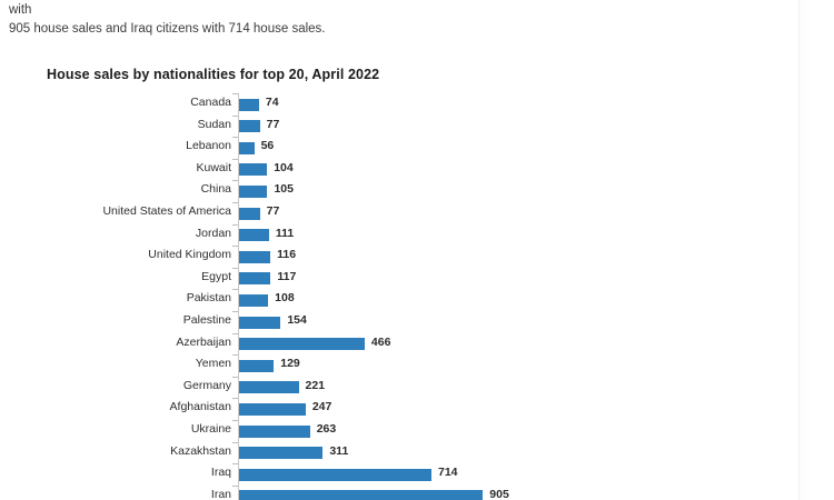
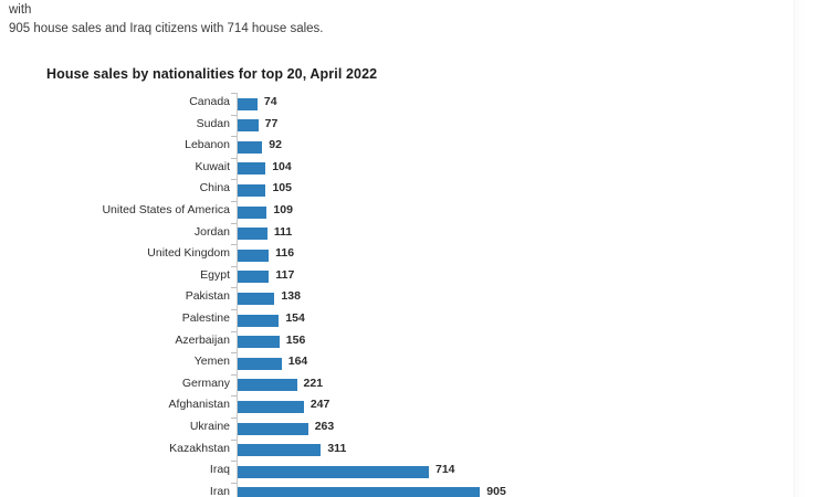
Lebanon: 56 -> 92
United States of America: 77 -> 109
Pakistan: 108 -> 138
Azerbaijan: 466 -> 156
Yemen: 129 -> 164
